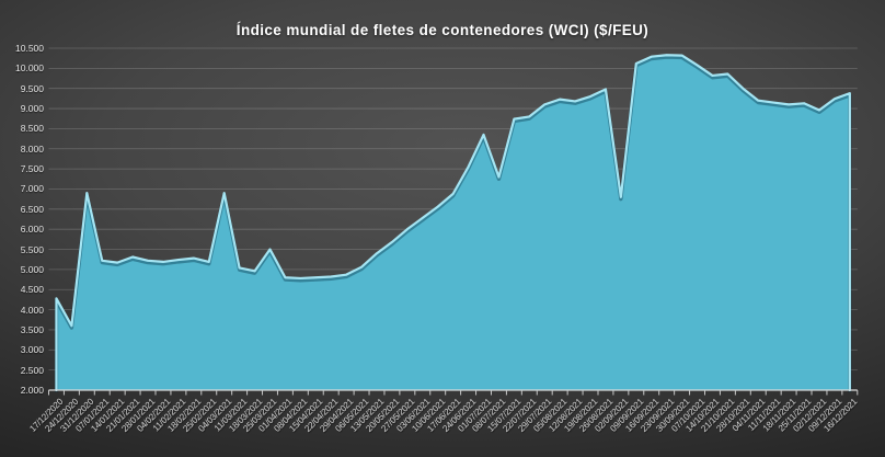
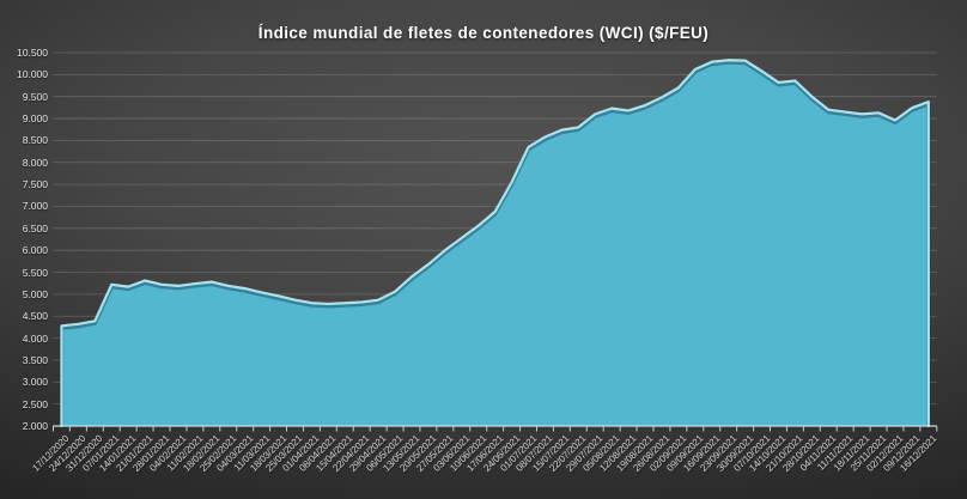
24/12/2020: 3600 -> 4300
31/12/2020: 6900 -> 4400
04/03/2021: 6900 -> 5100
25/03/2021: 5500 -> 4900
08/07/2021: 7300 -> 8600
02/09/2021: 6800 -> 9700
